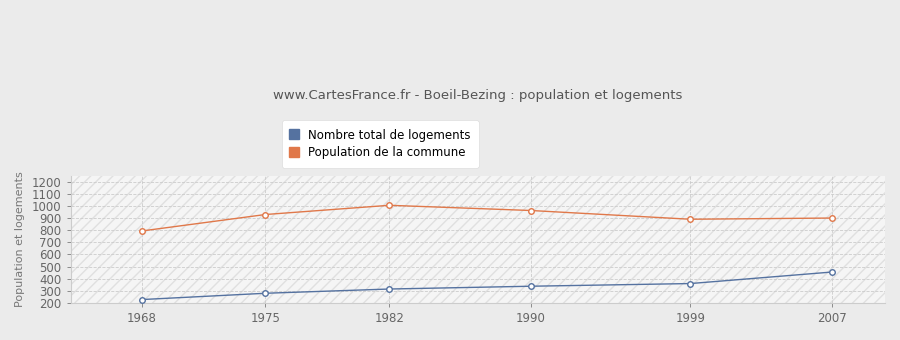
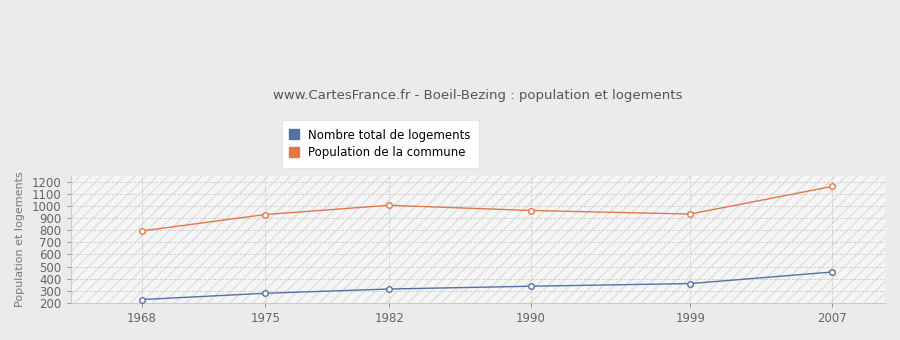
Population de la commune/1999: 890 -> 930
Population de la commune/2007: 900 -> 1160
